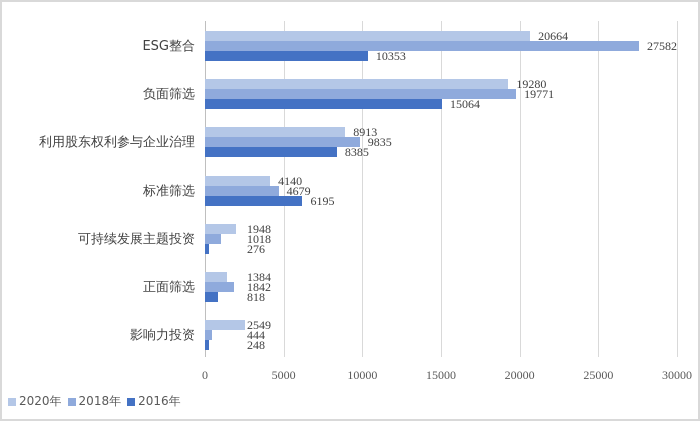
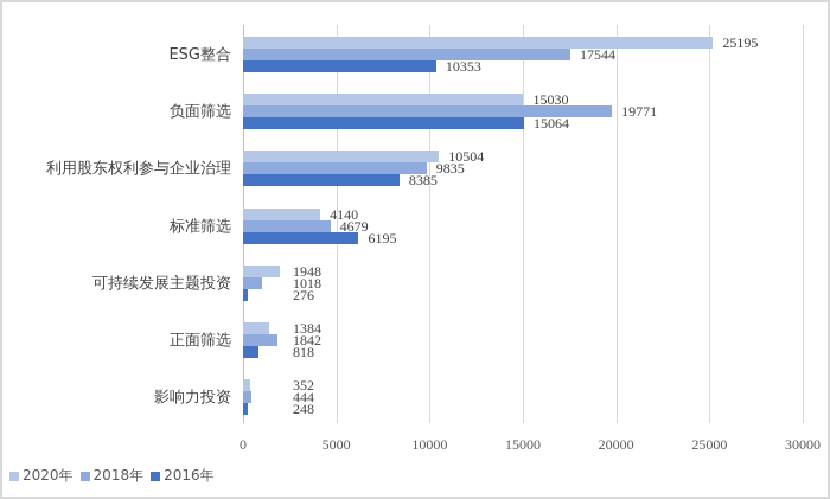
2020年/ESG整合: 20664 -> 25195
2018年/ESG整合: 27582 -> 17544
2020年/负面筛选: 19280 -> 15030
2020年/利用股东权利参与企业治理: 8913 -> 10504
2020年/影响力投资: 2549 -> 352
